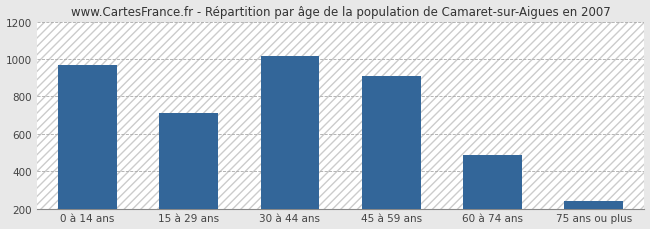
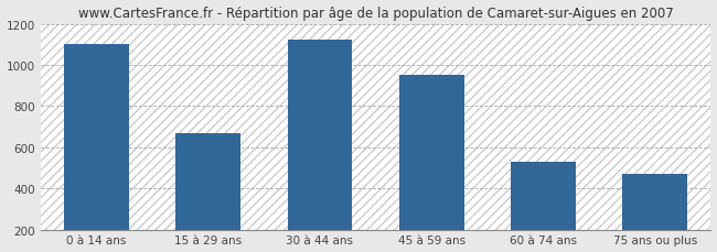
0 à 14 ans: 970 -> 1100
15 à 29 ans: 710 -> 670
30 à 44 ans: 1020 -> 1120
45 à 59 ans: 910 -> 950
60 à 74 ans: 480 -> 530
75 ans ou plus: 240 -> 470
